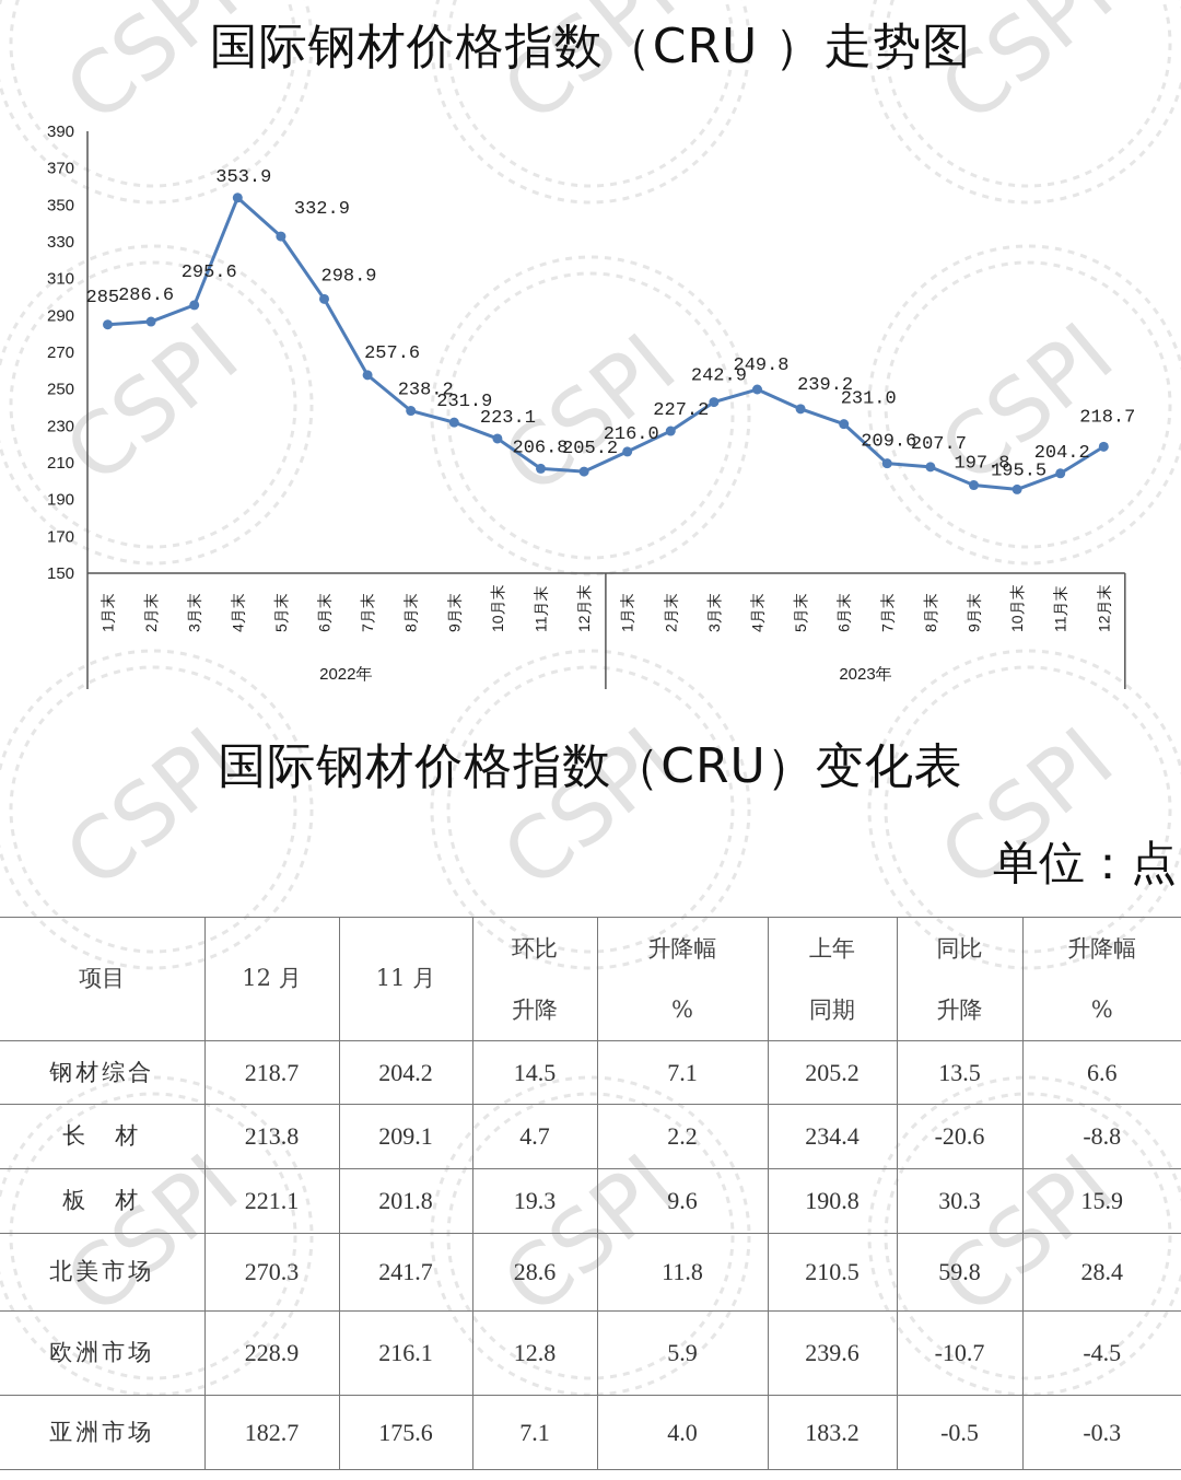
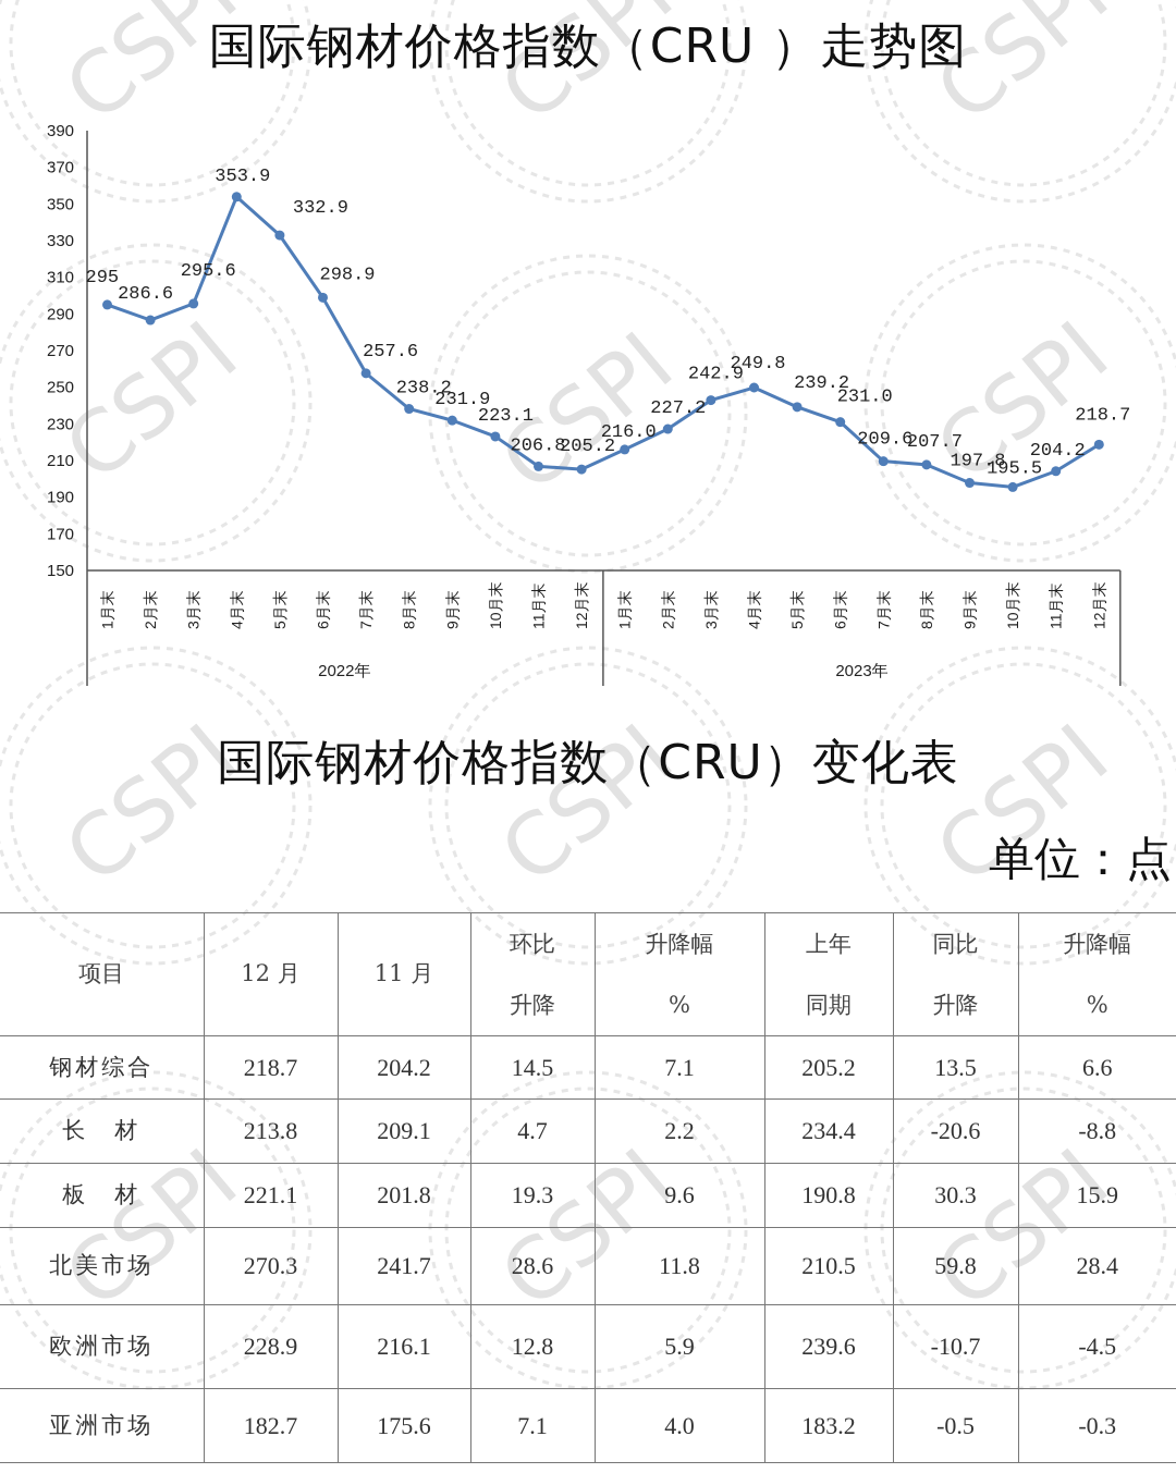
2022年1月末: 285 -> 295
